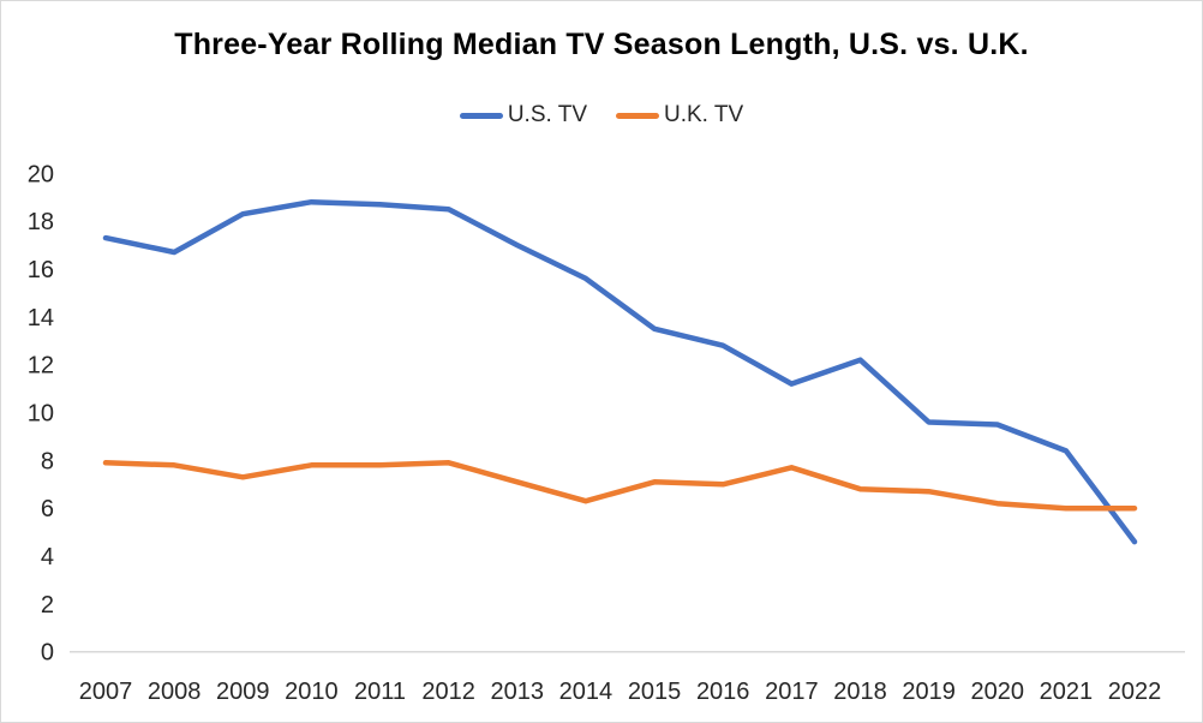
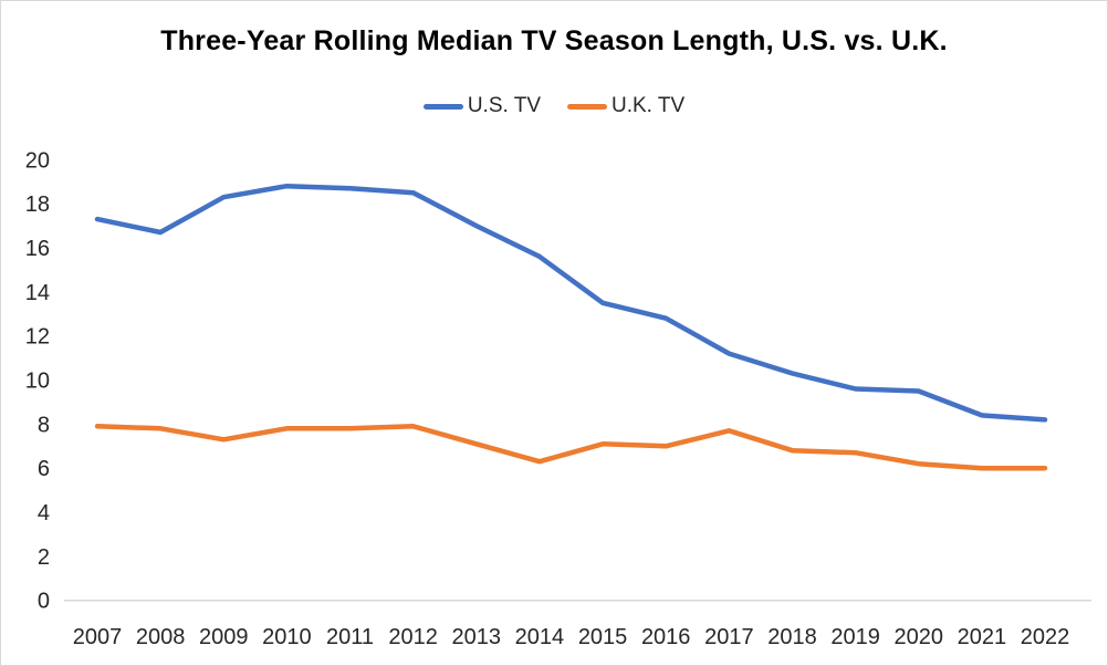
U.S. TV/2018: 12.2 -> 10.3
U.S. TV/2022: 4.6 -> 8.2
